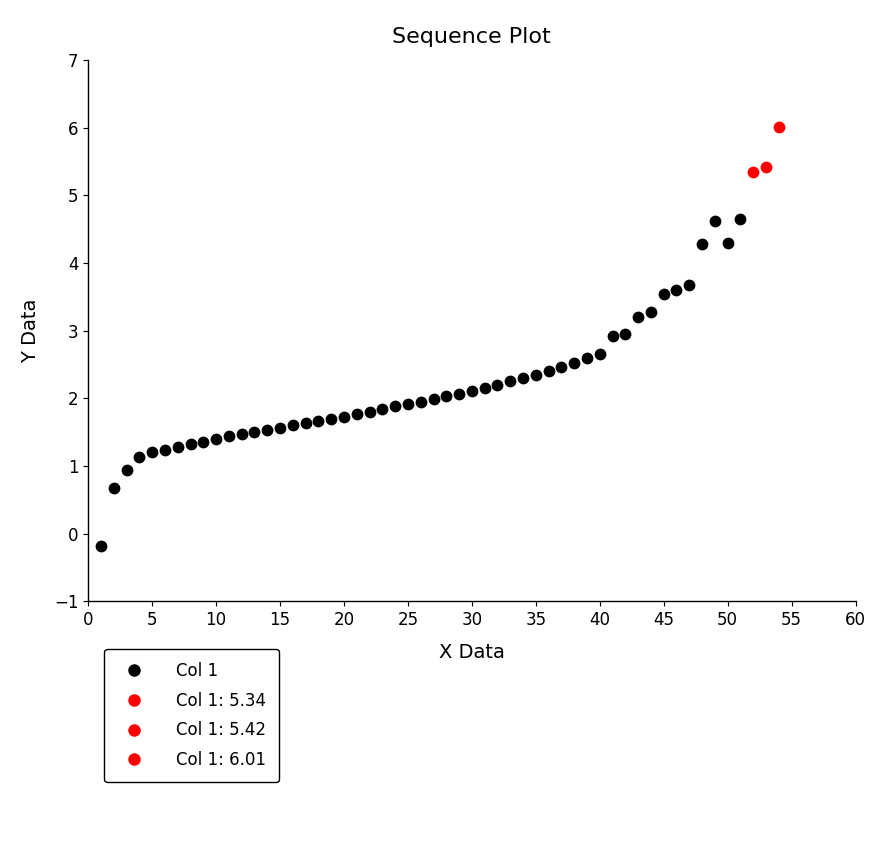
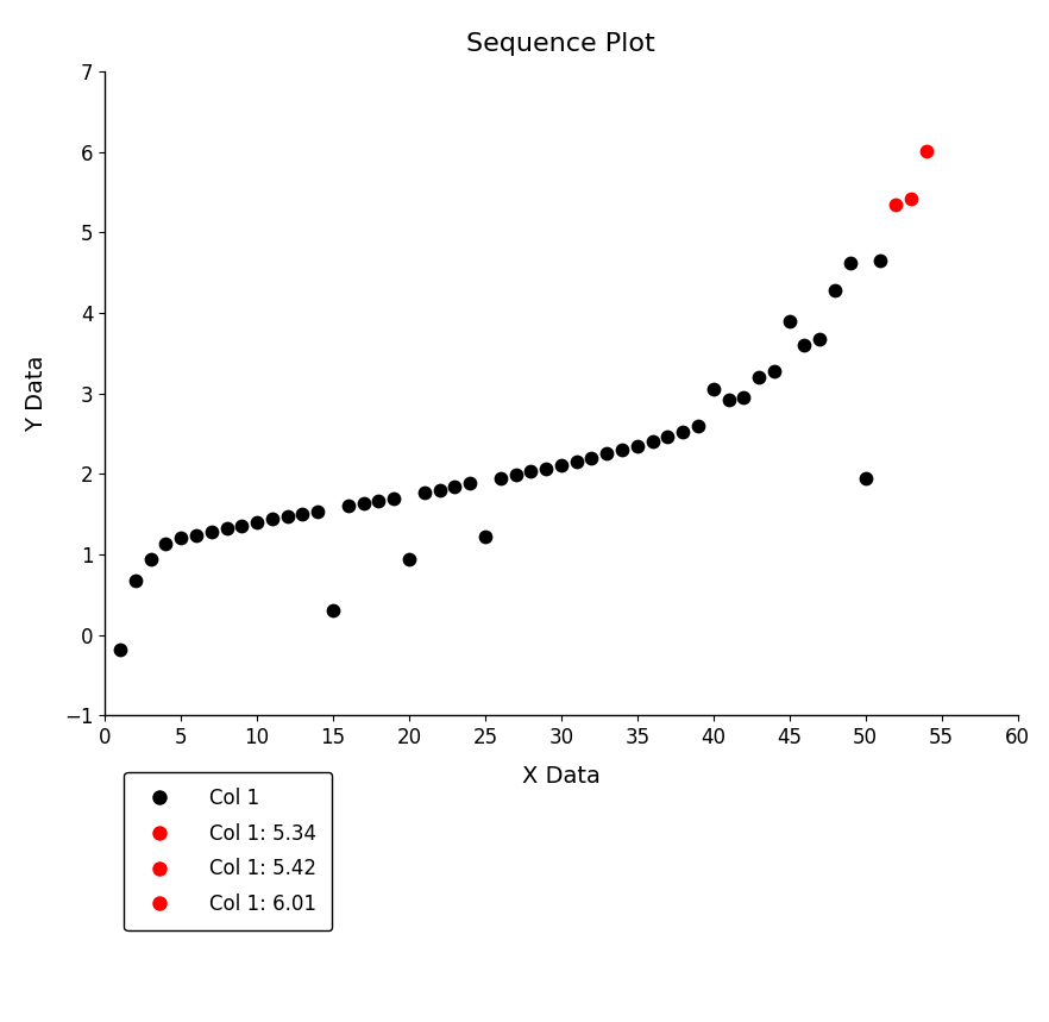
Col 1/15: 1.56 -> 0.30
Col 1/20: 1.73 -> 0.94
Col 1/25: 1.91 -> 1.22
Col 1/40: 2.65 -> 3.06
Col 1/45: 3.55 -> 3.90
Col 1/50: 4.30 -> 1.94
